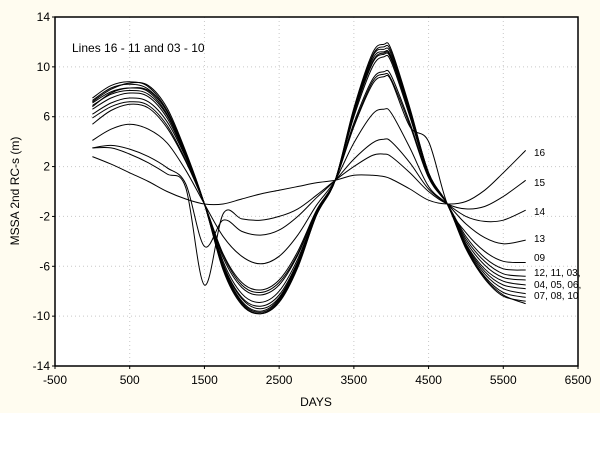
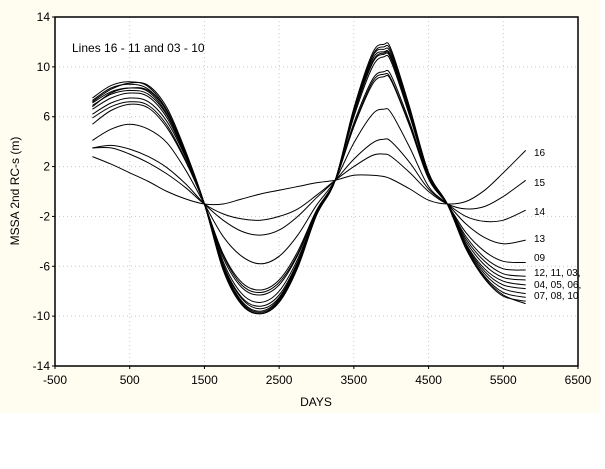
15/1500: -7.5 -> -1.0
14/1500: -4.4 -> -1.0
09/4500: 4.0 -> 1.0
